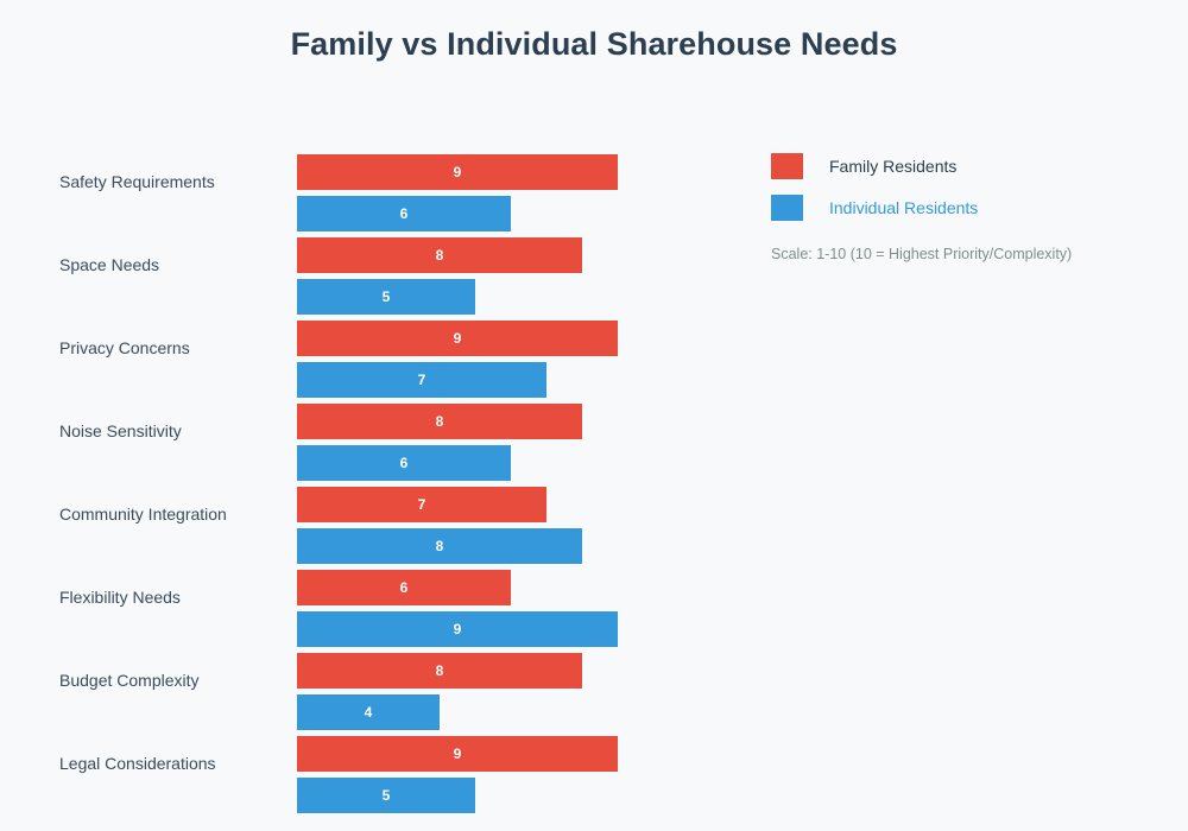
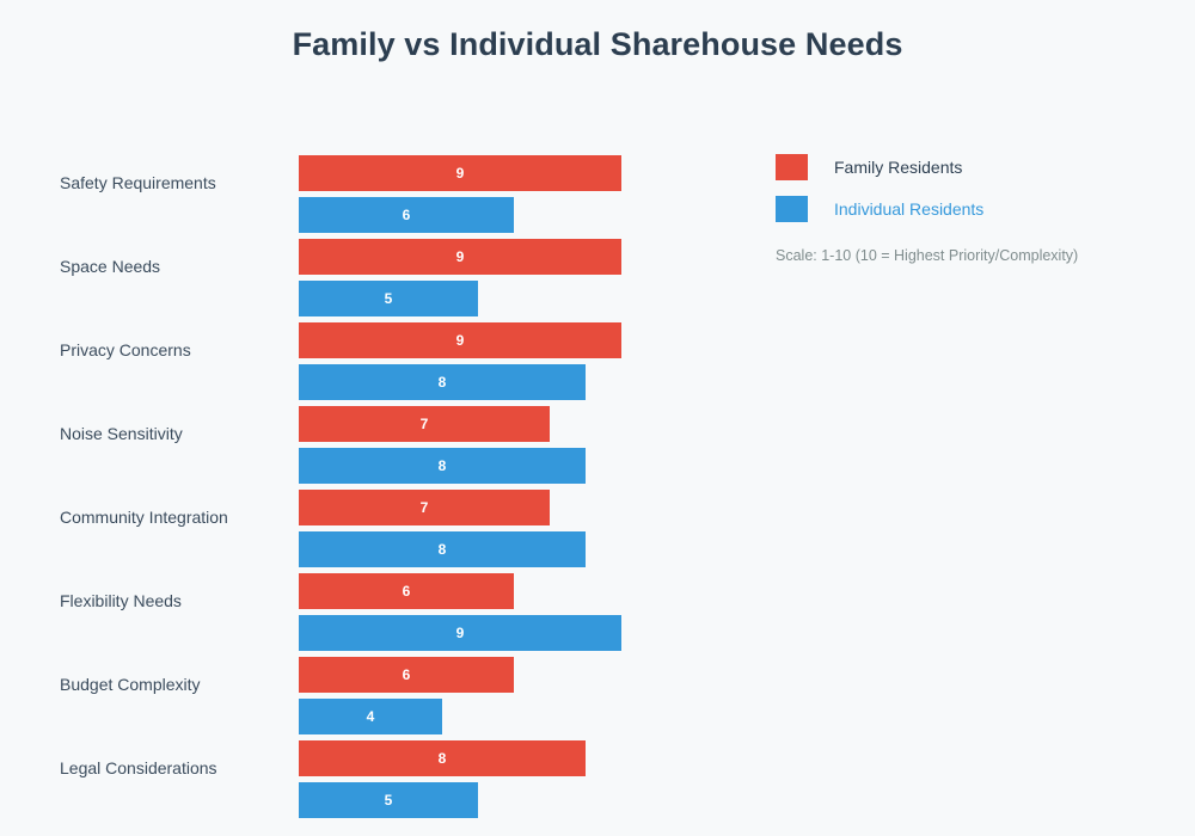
Family Residents/Space Needs: 8 -> 9
Individual Residents/Privacy Concerns: 7 -> 8
Family Residents/Noise Sensitivity: 8 -> 7
Individual Residents/Noise Sensitivity: 6 -> 8
Family Residents/Budget Complexity: 8 -> 6
Family Residents/Legal Considerations: 9 -> 8
